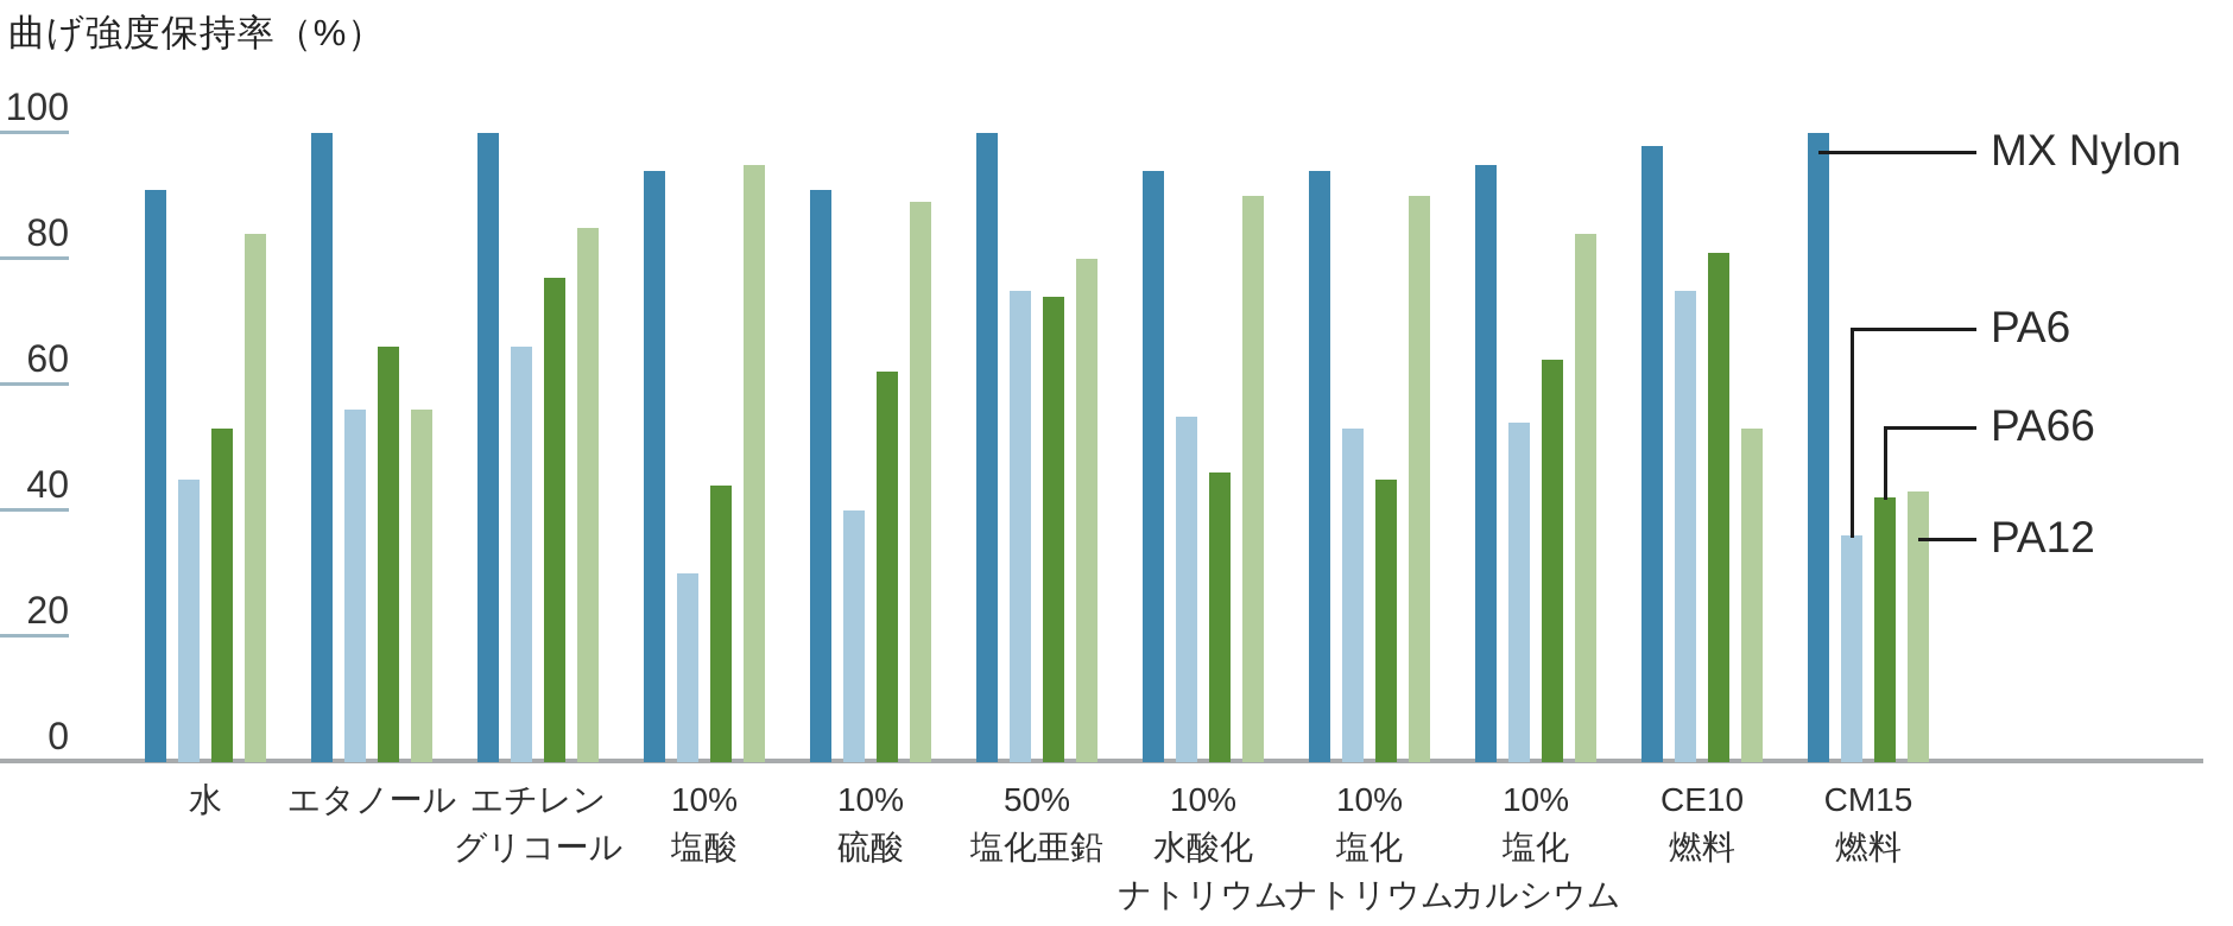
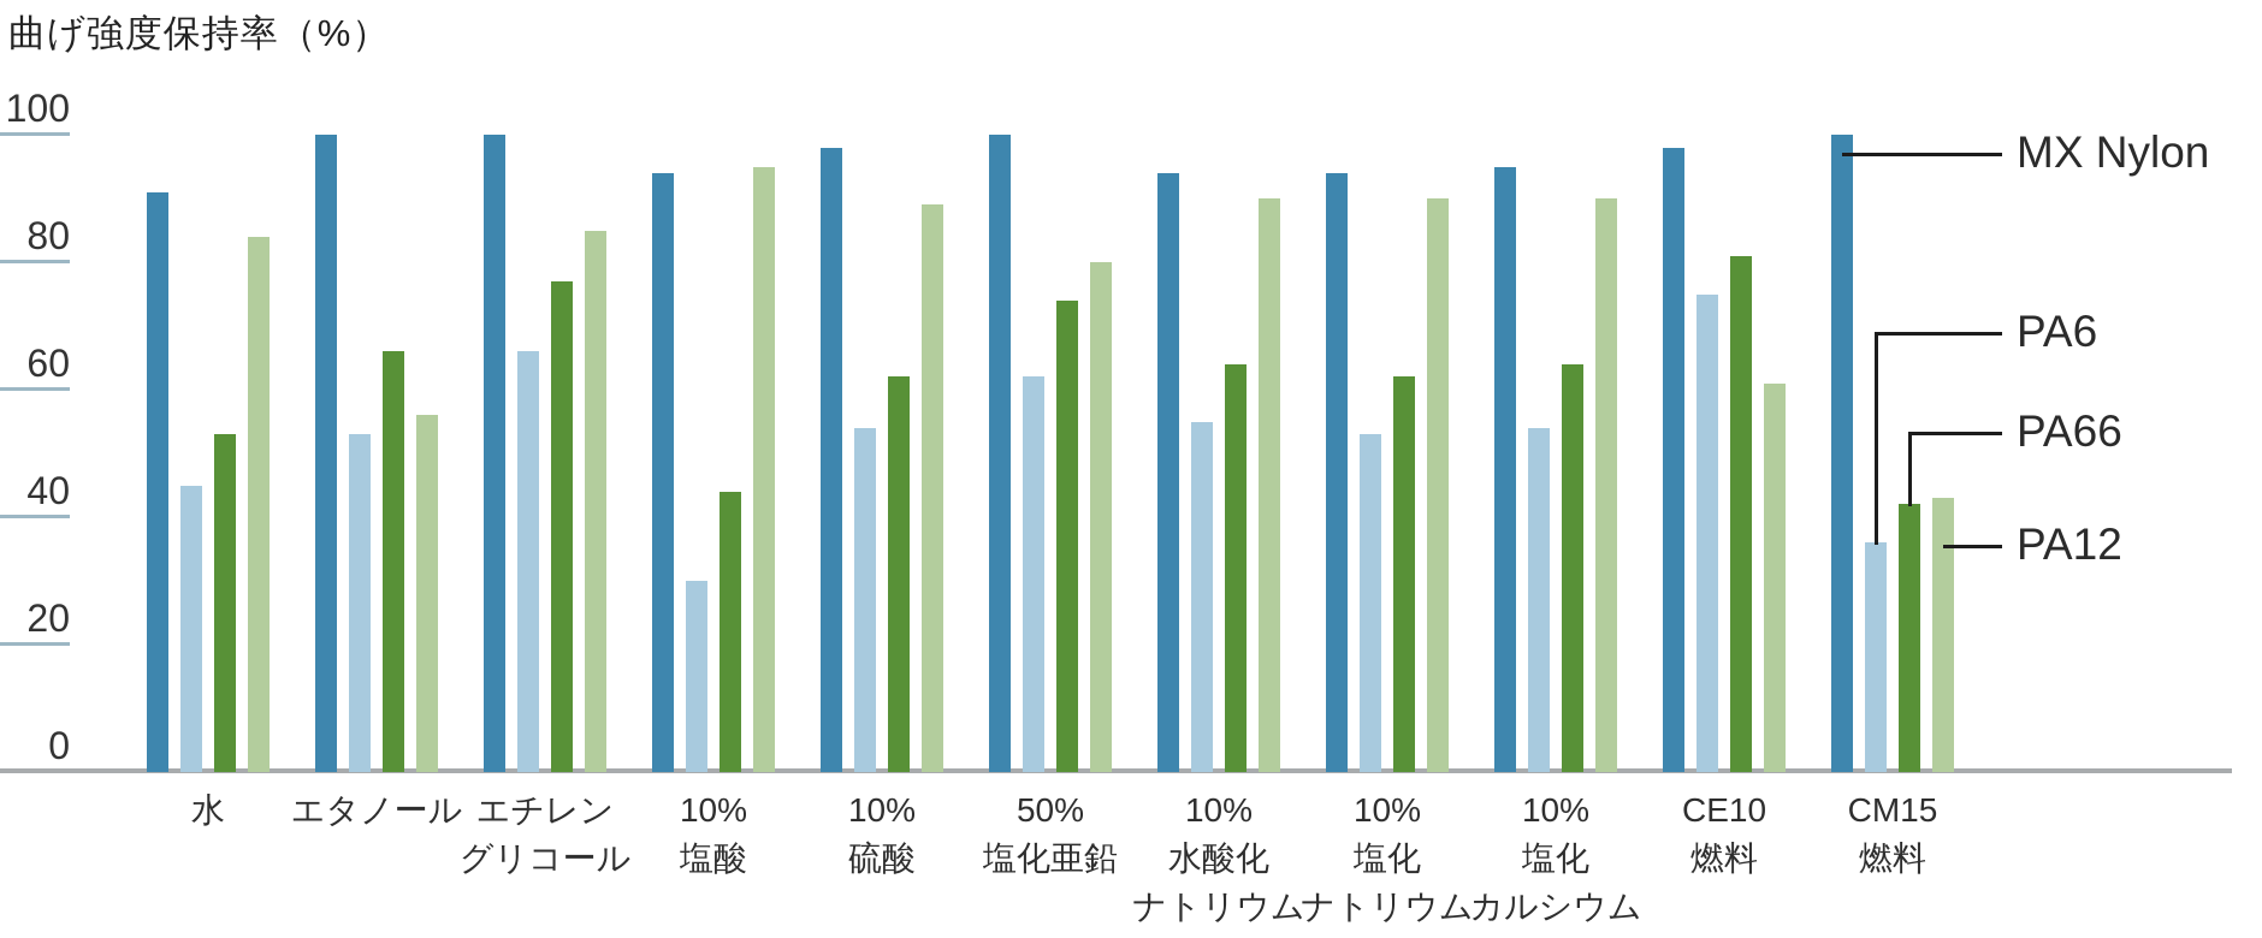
PA6/エタノール: 56 -> 53
MX Nylon/10% 硫酸: 91 -> 98
PA6/10% 硫酸: 40 -> 54
PA6/50% 塩化亜鉛: 75 -> 62
PA66/10% 水酸化 ナトリウム: 46 -> 64
PA66/10% 塩化 ナトリウム: 45 -> 62
PA12/10% 塩化 カルシウム: 84 -> 90
PA12/CE10 燃料: 53 -> 61
